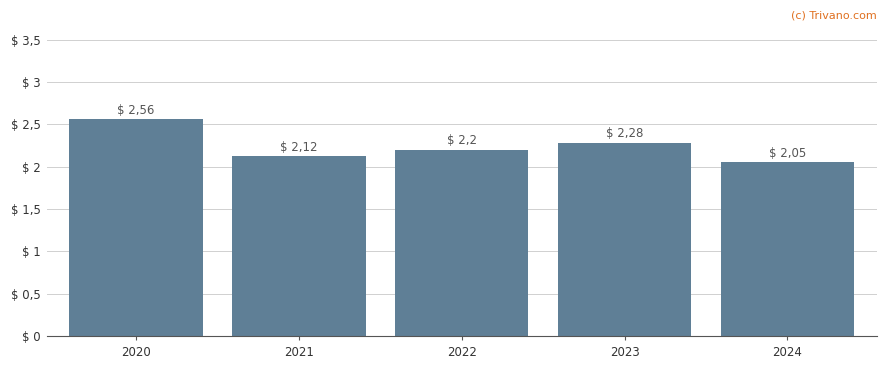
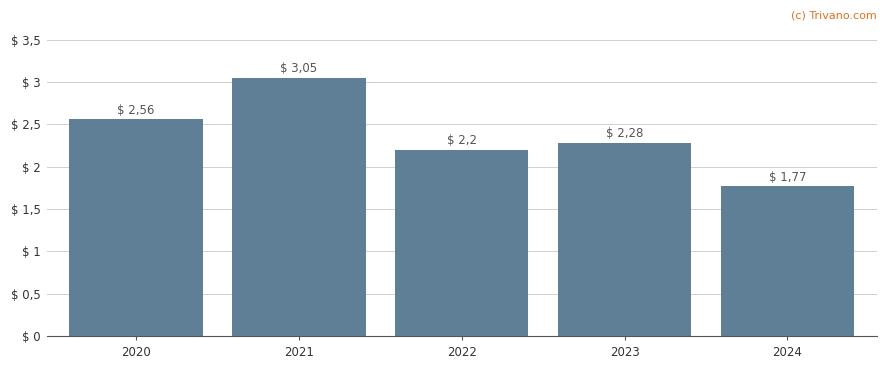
2021: 2,12 -> 3,05
2024: 2,05 -> 1,77
